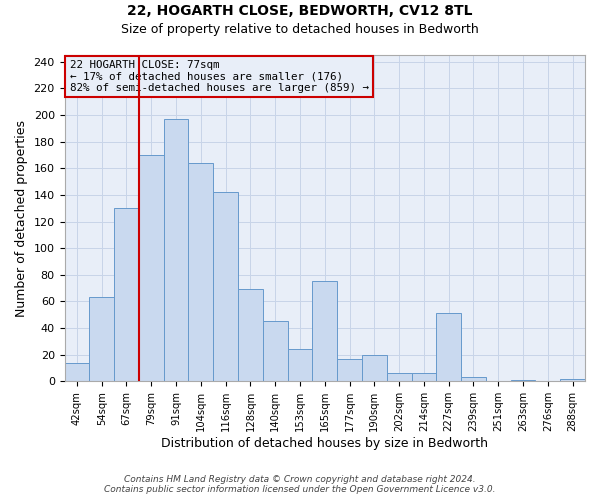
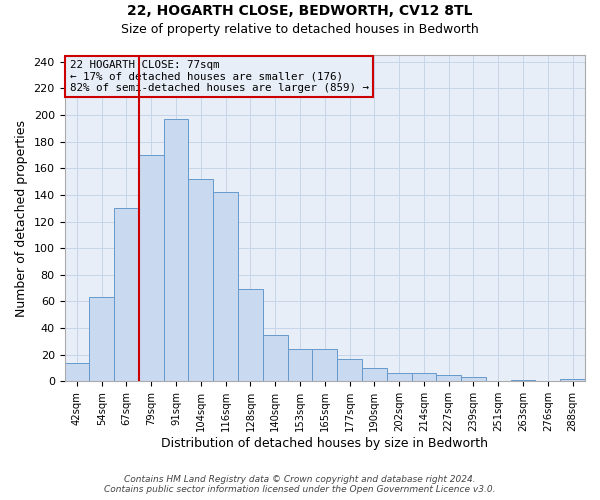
104sqm: 164 -> 152
140sqm: 45 -> 35
165sqm: 75 -> 24
190sqm: 20 -> 10
227sqm: 51 -> 5
